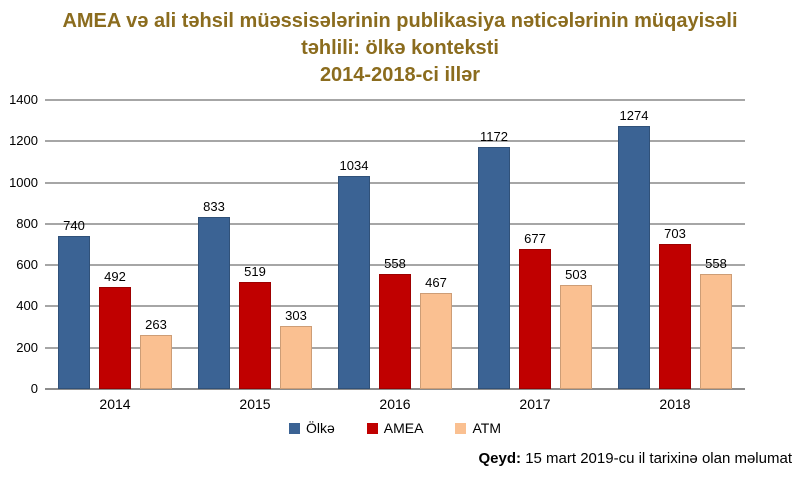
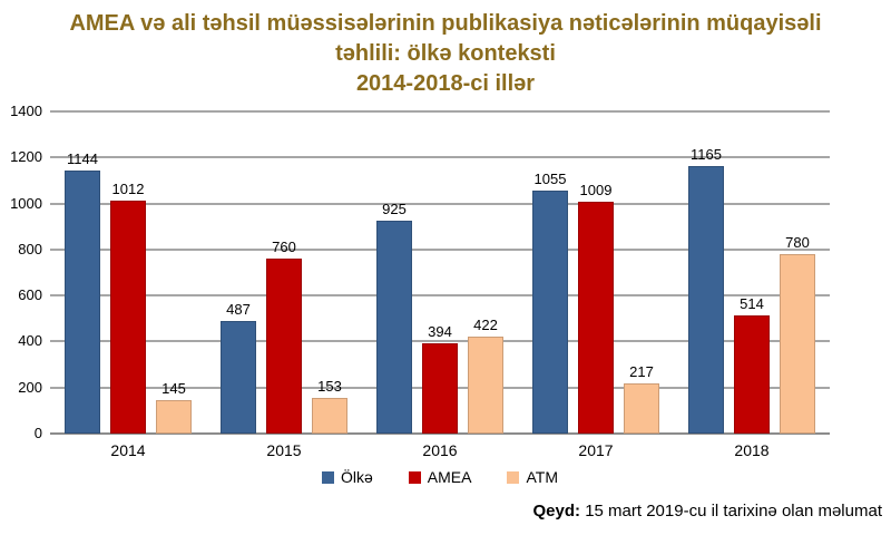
Ölkə/2014: 740 -> 1144
AMEA/2014: 492 -> 1012
ATM/2014: 263 -> 145
Ölkə/2015: 833 -> 487
AMEA/2015: 519 -> 760
ATM/2015: 303 -> 153
Ölkə/2016: 1034 -> 925
AMEA/2016: 558 -> 394
ATM/2016: 467 -> 422
Ölkə/2017: 1172 -> 1055
AMEA/2017: 677 -> 1009
ATM/2017: 503 -> 217
Ölkə/2018: 1274 -> 1165
AMEA/2018: 703 -> 514
ATM/2018: 558 -> 780
